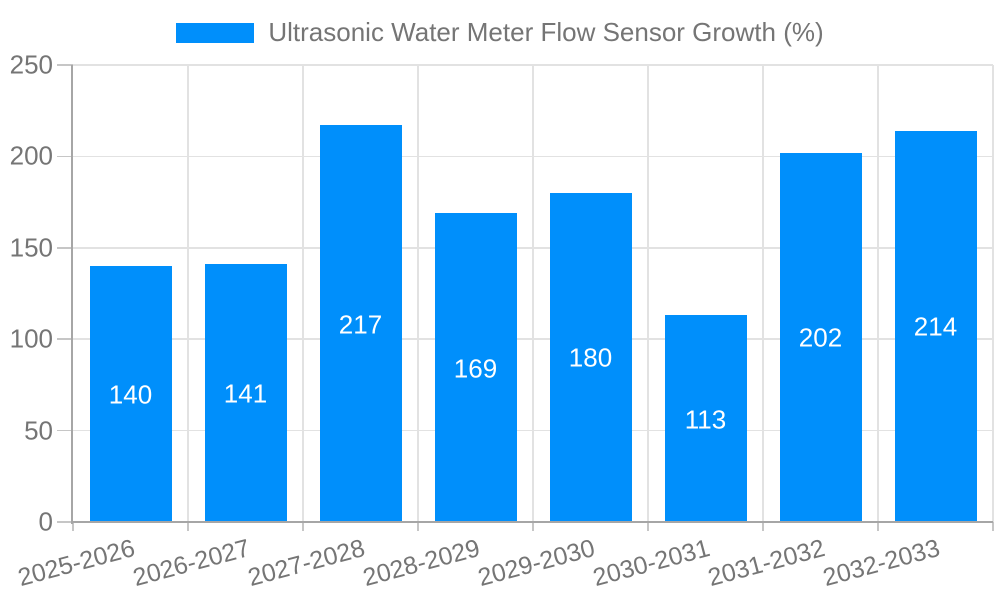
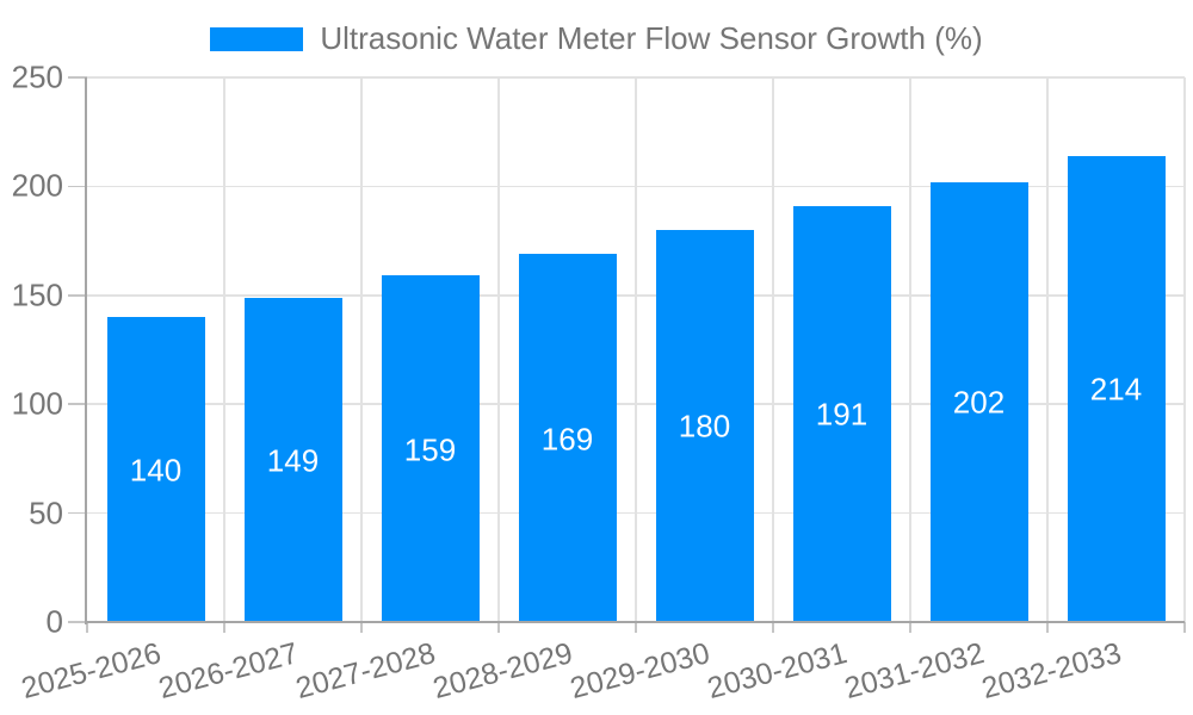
2026-2027: 141 -> 149
2027-2028: 217 -> 159
2030-2031: 113 -> 191
